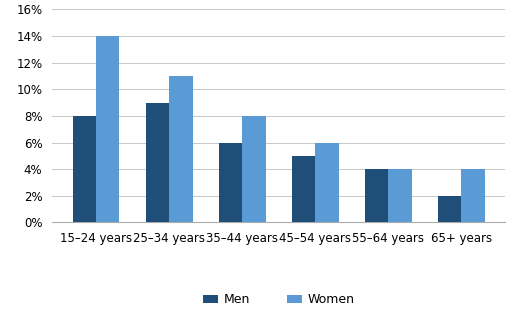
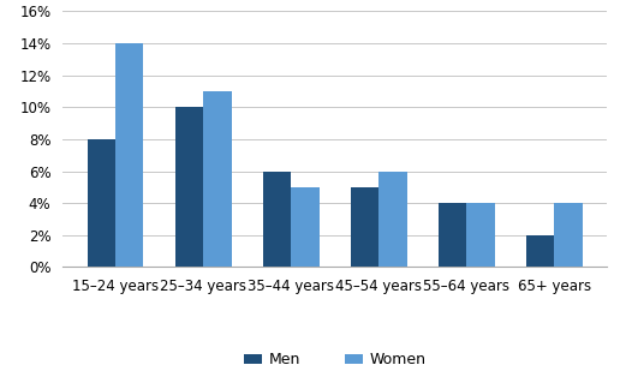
Men/25–34 years: 9% -> 10%
Women/35–44 years: 8% -> 5%
